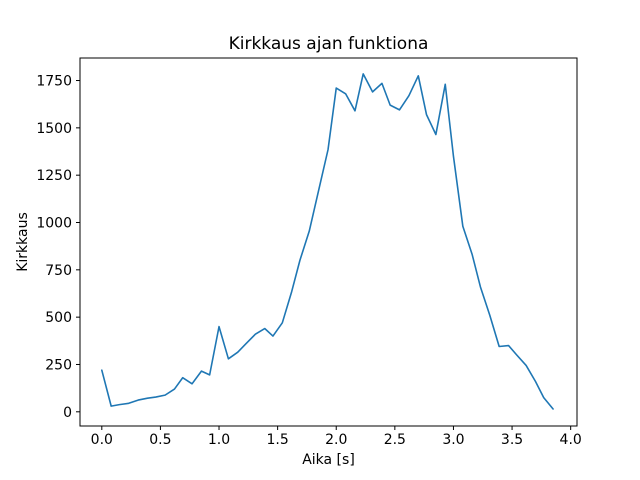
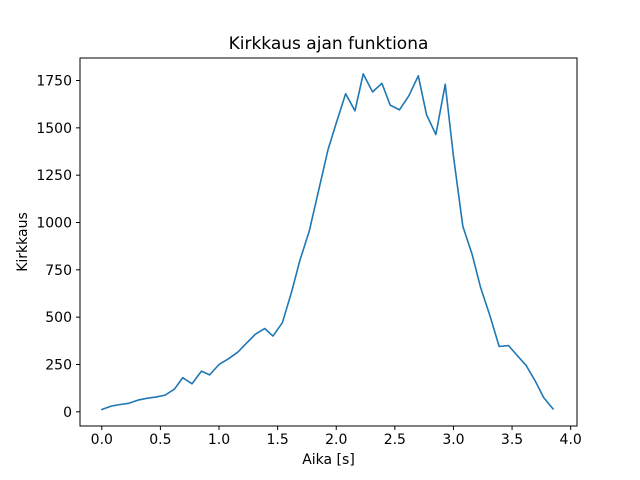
0.0: 220 -> 10
1.0: 450 -> 250
2.0: 1710 -> 1520
